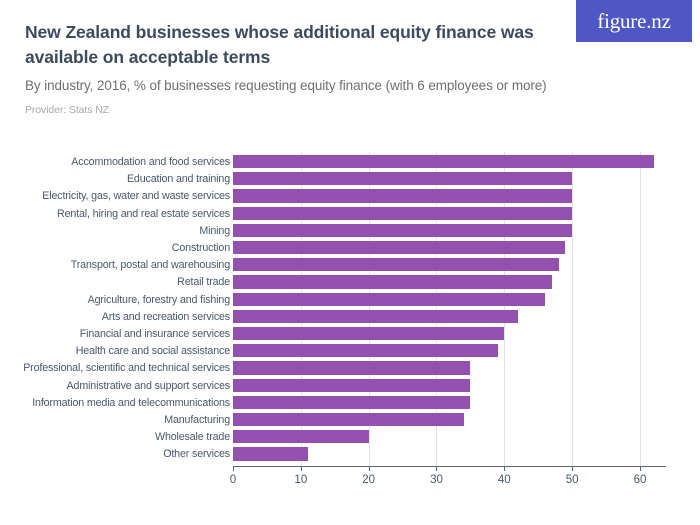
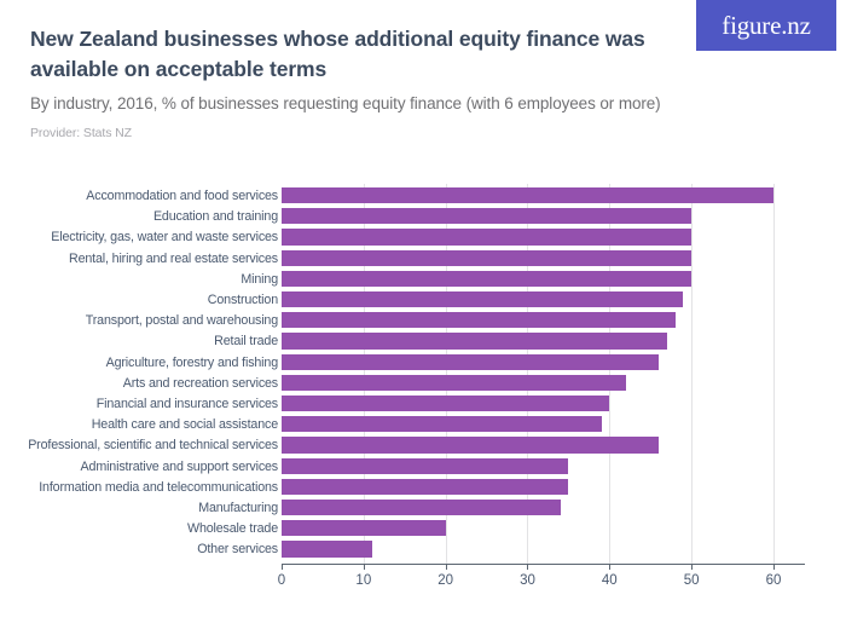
Accommodation and food services: 62 -> 60
Professional, scientific and technical services: 35 -> 46
